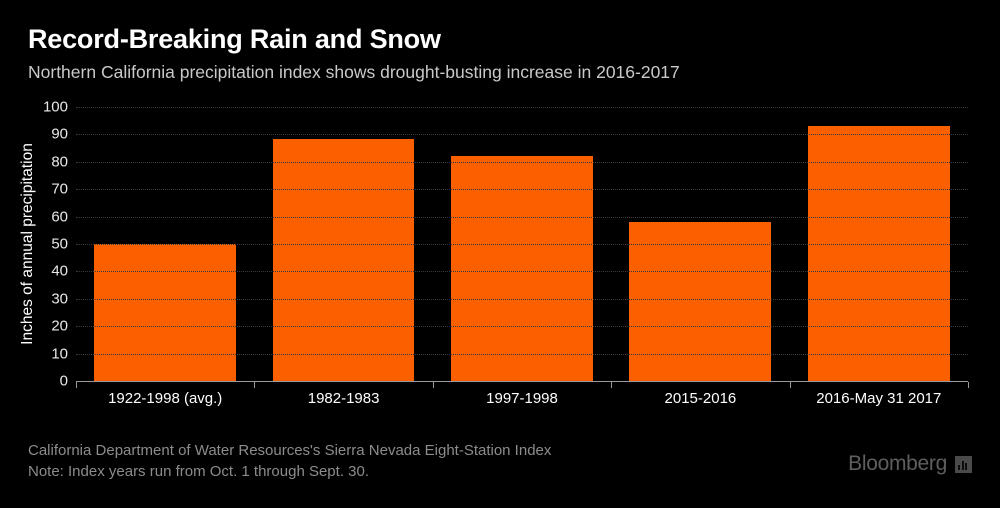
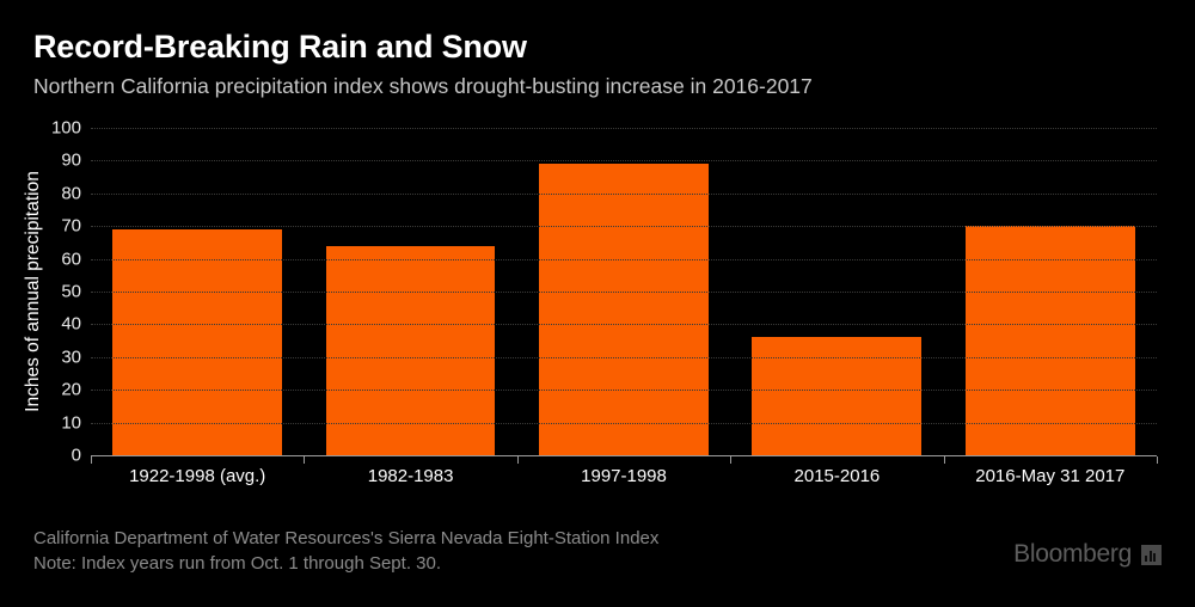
1922-1998 (avg.): 50 -> 69
1982-1983: 88 -> 64
1997-1998: 82 -> 89
2015-2016: 58 -> 36
2016-May 31 2017: 93 -> 70
